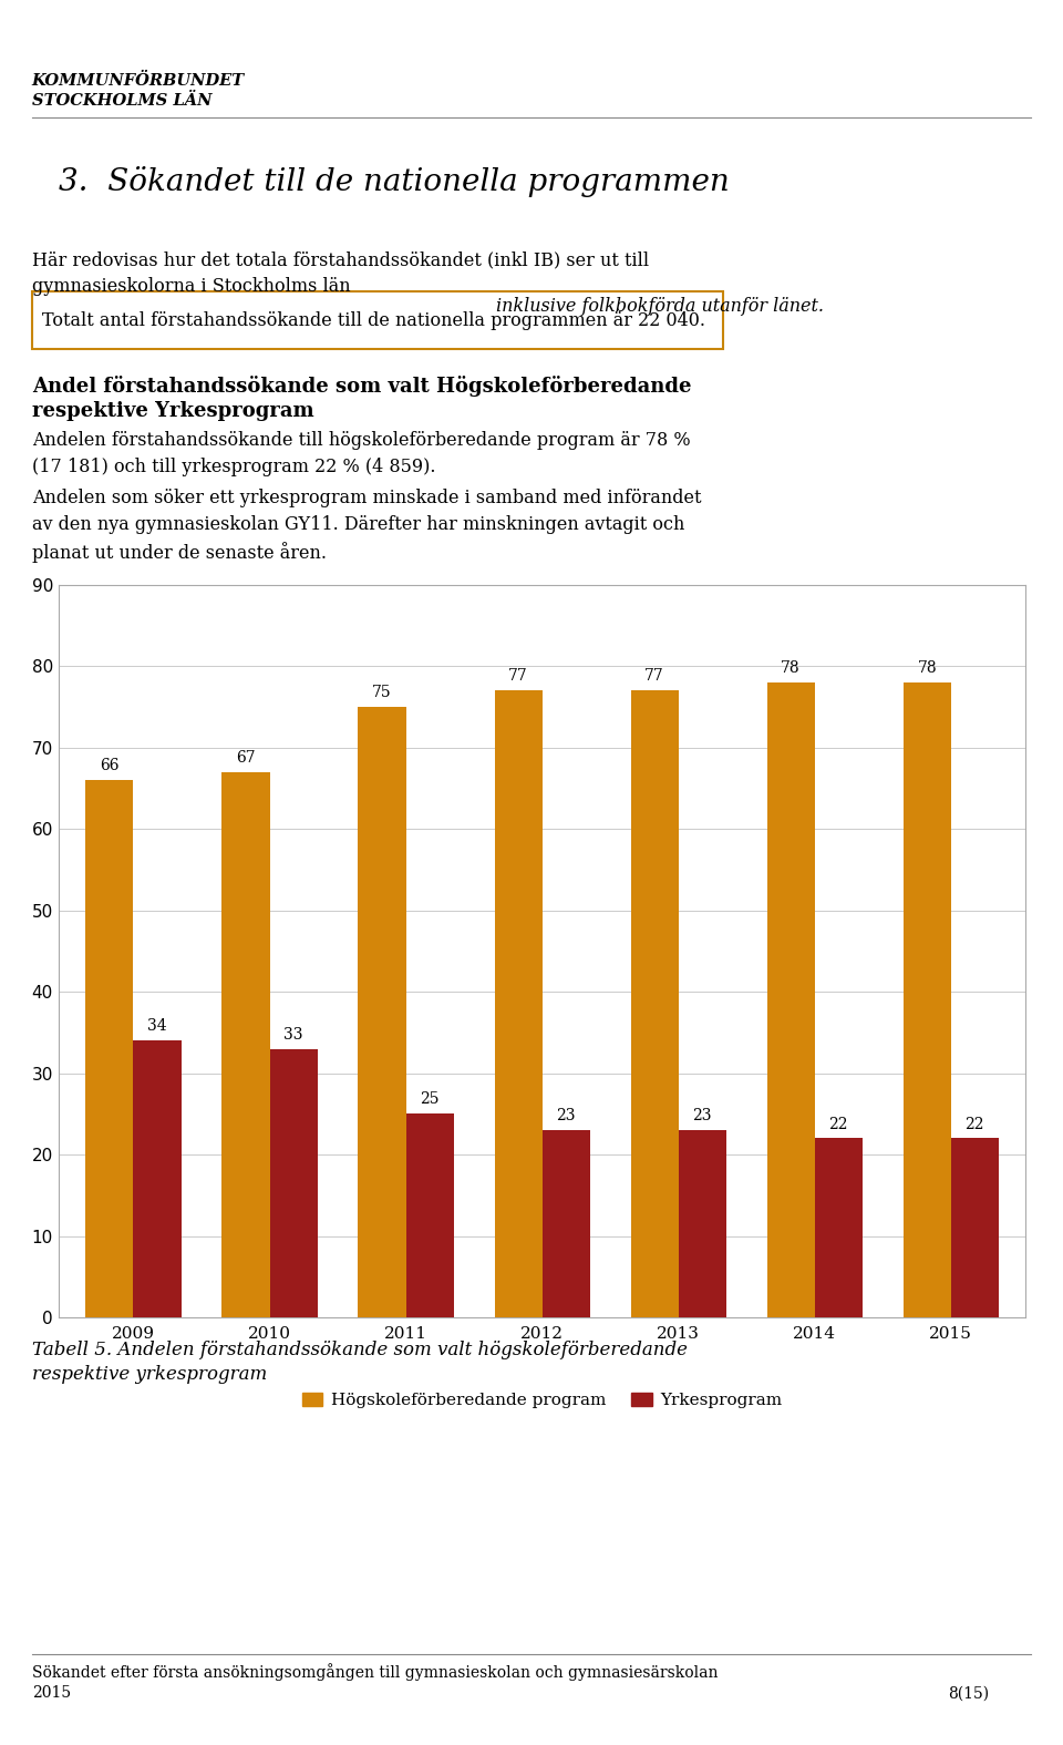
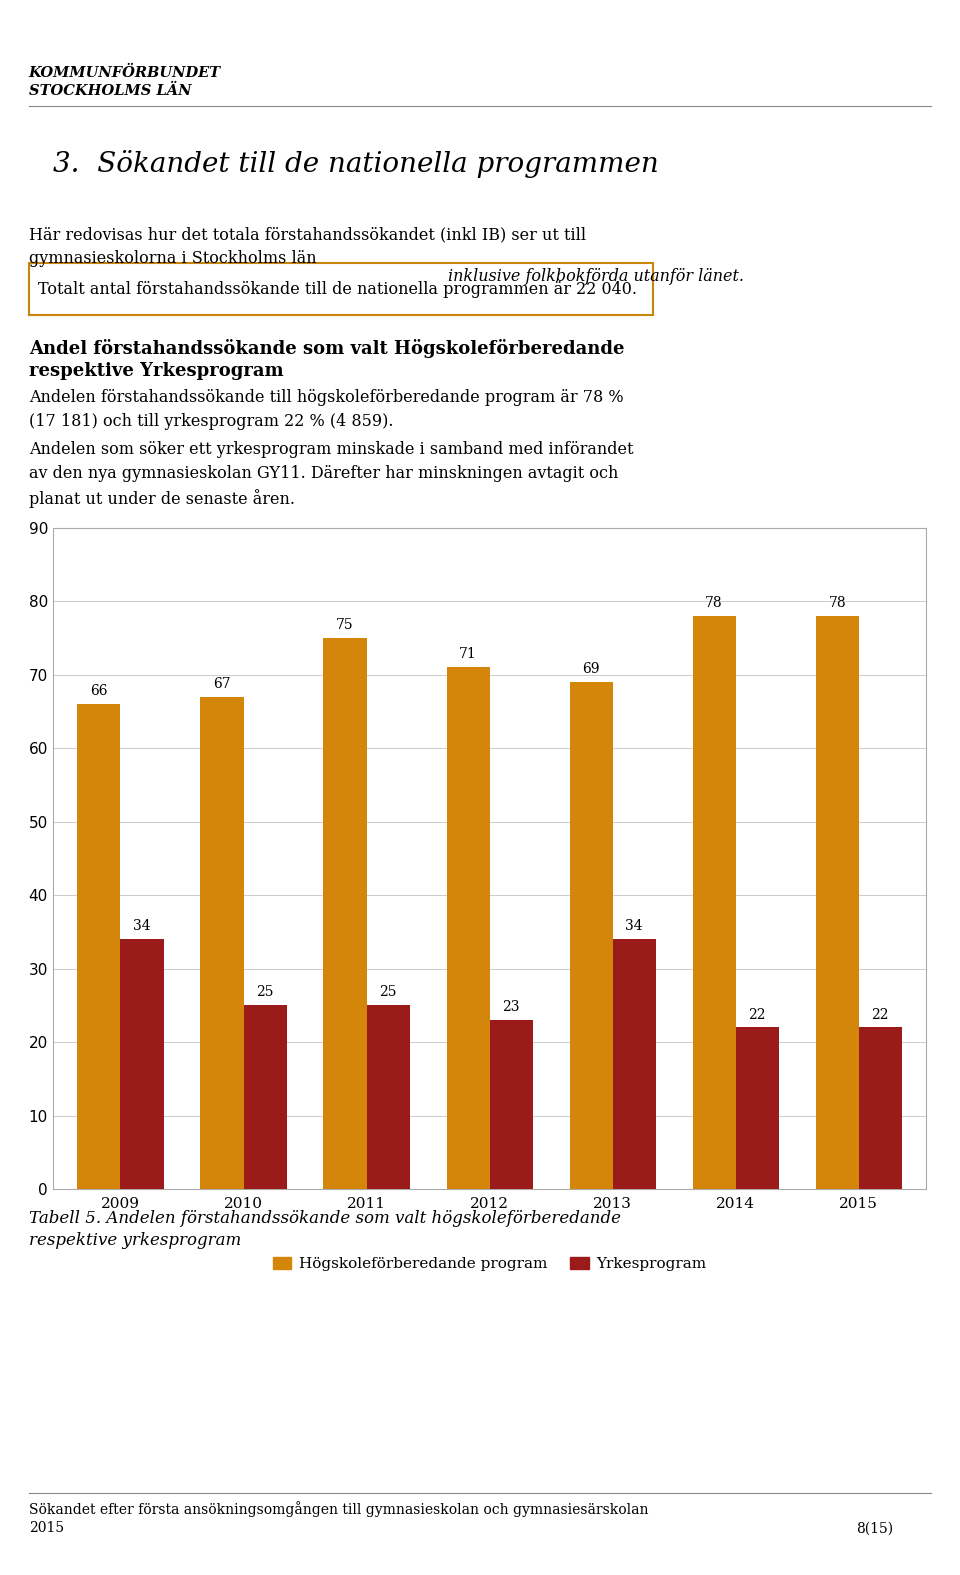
Yrkesprogram/2010: 33 -> 25
Högskoleförberedande program/2012: 77 -> 71
Högskoleförberedande program/2013: 77 -> 69
Yrkesprogram/2013: 23 -> 34
